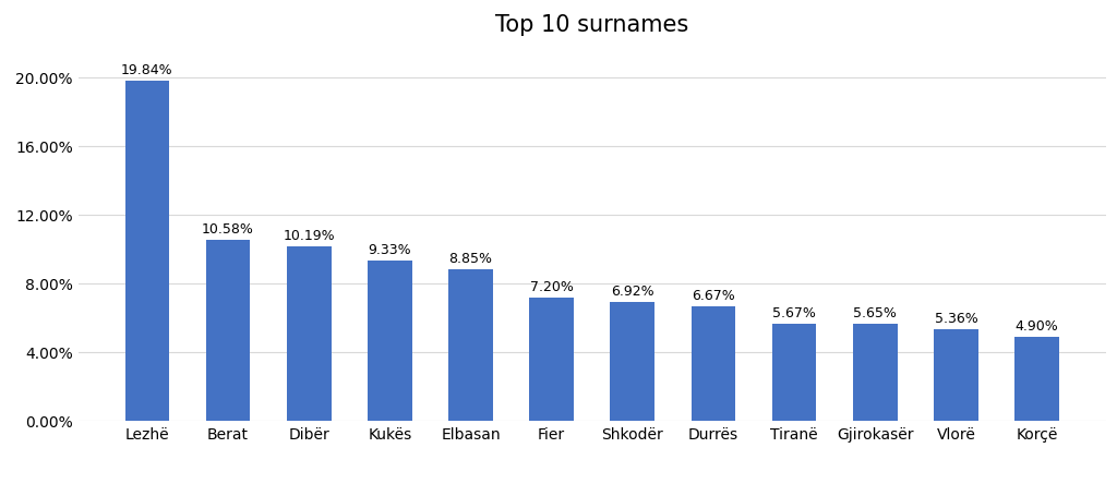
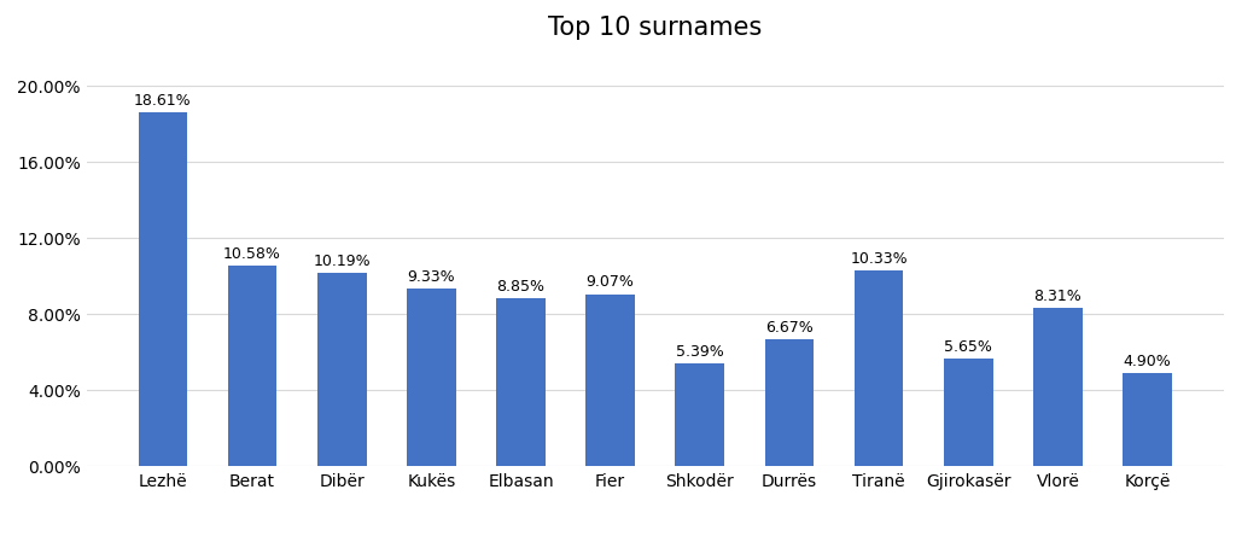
Lezhë: 19.84% -> 18.61%
Fier: 7.20% -> 9.07%
Shkodër: 6.92% -> 5.39%
Tiranë: 5.67% -> 10.33%
Vlorë: 5.36% -> 8.31%
